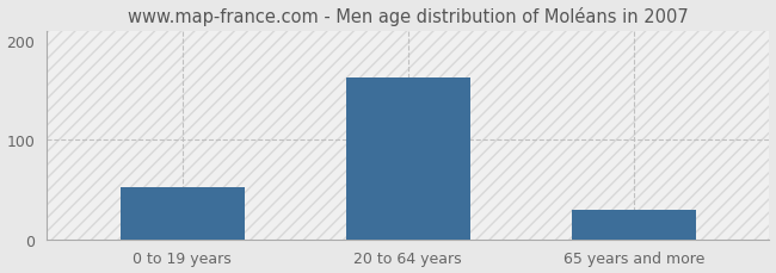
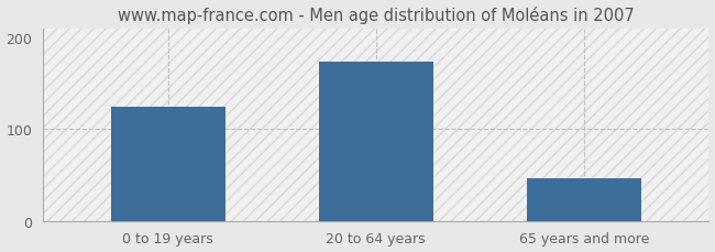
0 to 19 years: 52 -> 124
20 to 64 years: 163 -> 174
65 years and more: 30 -> 46
